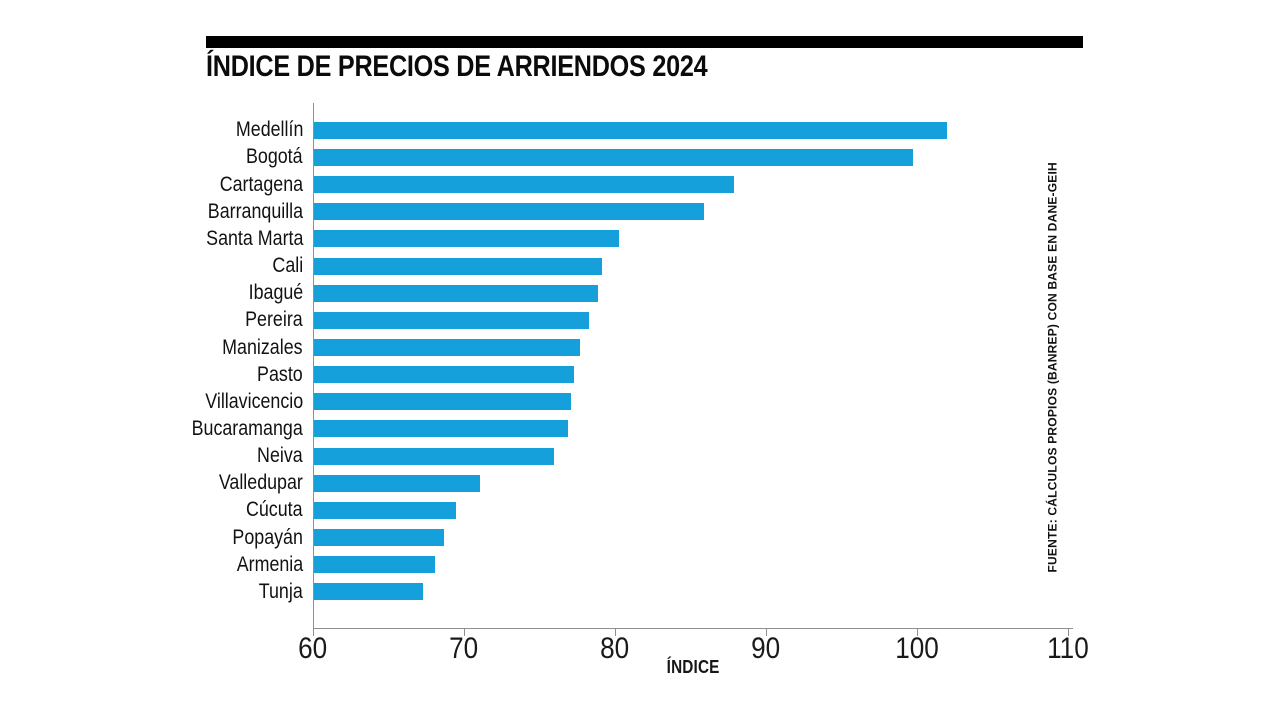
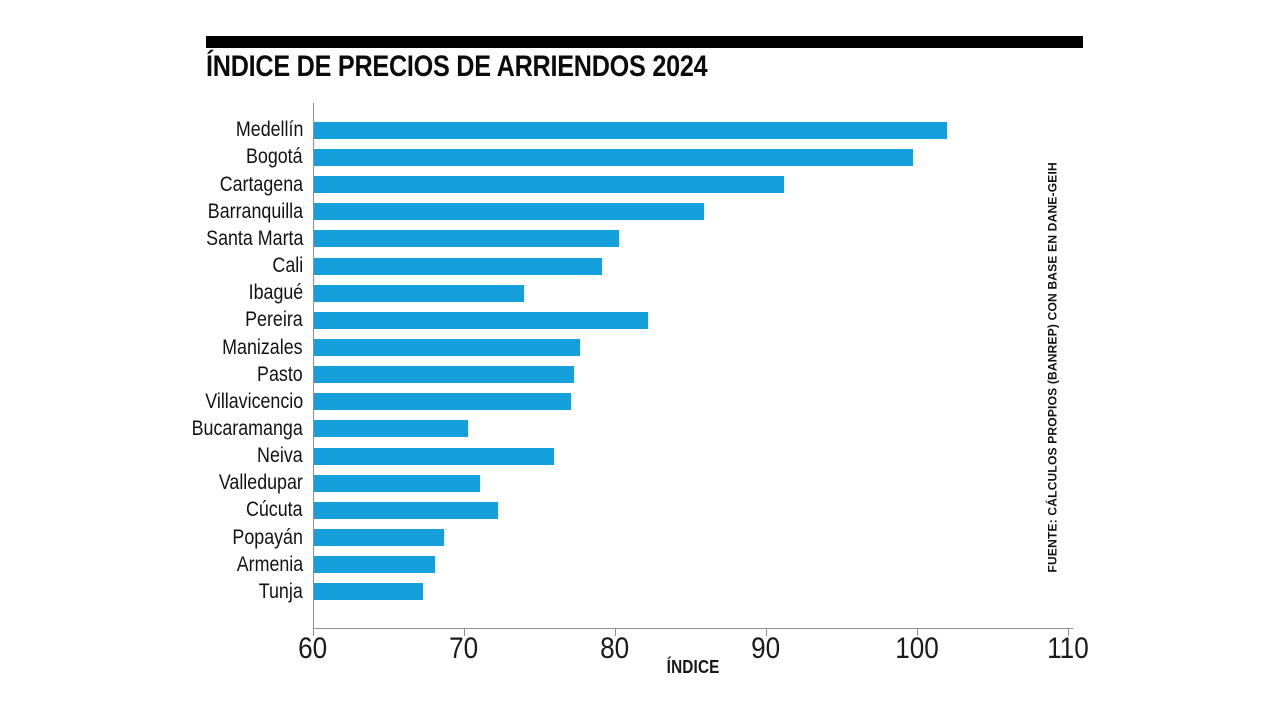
Cartagena: 87.8 -> 91.1
Ibagué: 78.8 -> 73.9
Pereira: 78.2 -> 82.1
Bucaramanga: 76.8 -> 70.2
Cúcuta: 69.4 -> 72.2
